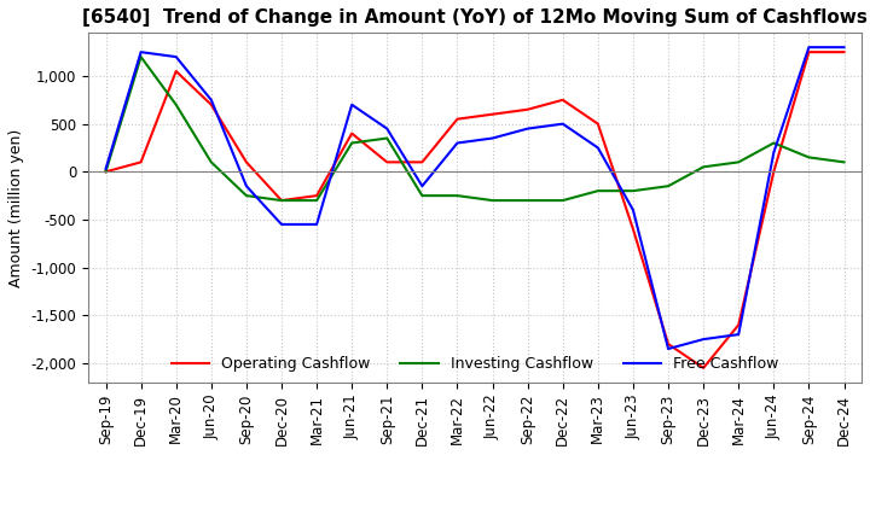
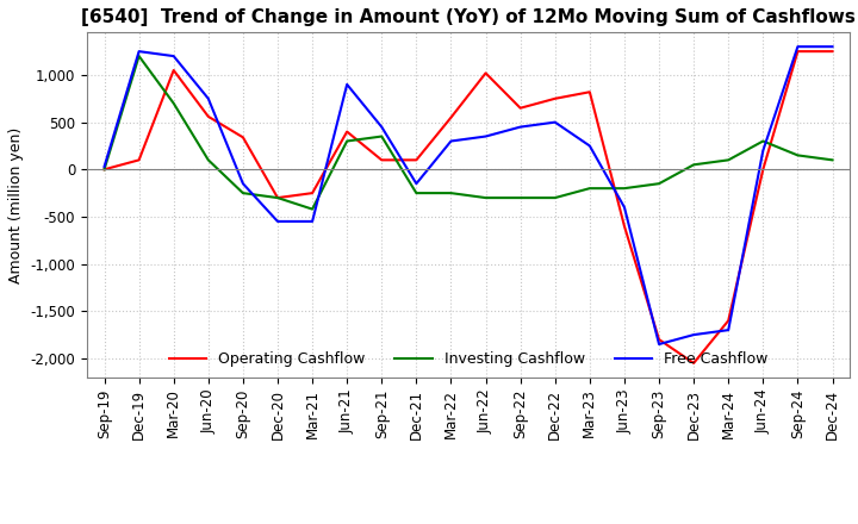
Operating Cashflow/Jun-20: 700 -> 560
Operating Cashflow/Sep-20: 100 -> 340
Investing Cashflow/Mar-21: -300 -> -420
Free Cashflow/Jun-21: 700 -> 900
Operating Cashflow/Jun-22: 600 -> 1,020
Operating Cashflow/Mar-23: 500 -> 820
